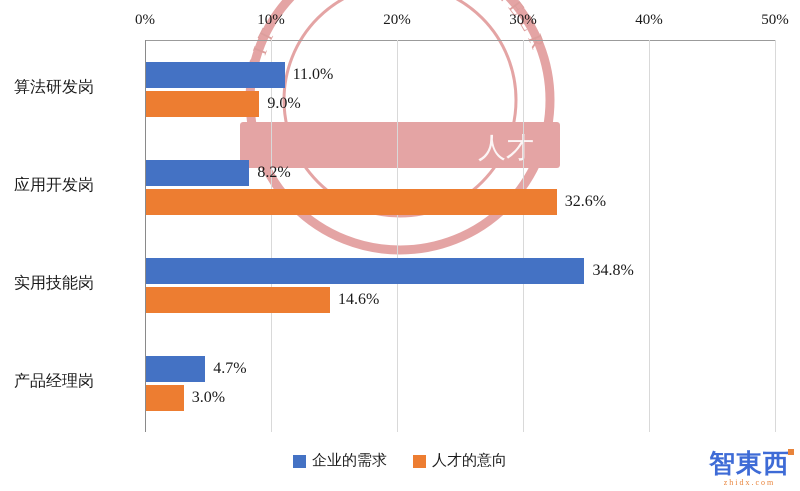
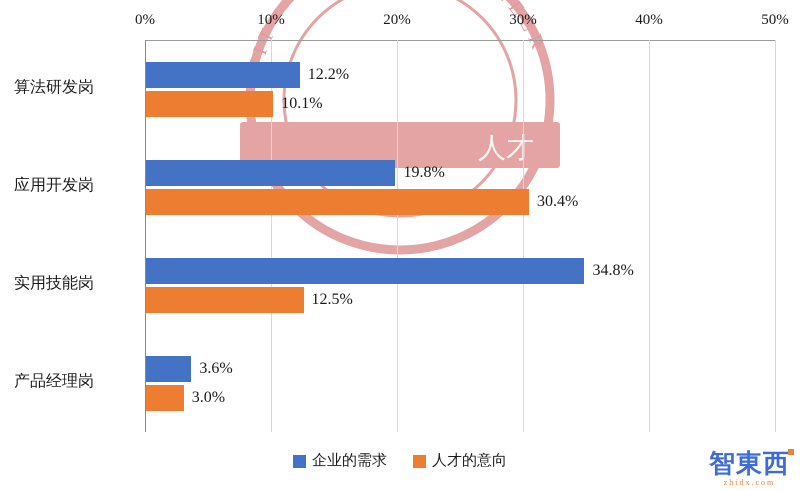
企业的需求/算法研发岗: 11.0% -> 12.2%
人才的意向/算法研发岗: 9.0% -> 10.1%
企业的需求/应用开发岗: 8.2% -> 19.8%
人才的意向/应用开发岗: 32.6% -> 30.4%
人才的意向/实用技能岗: 14.6% -> 12.5%
企业的需求/产品经理岗: 4.7% -> 3.6%
